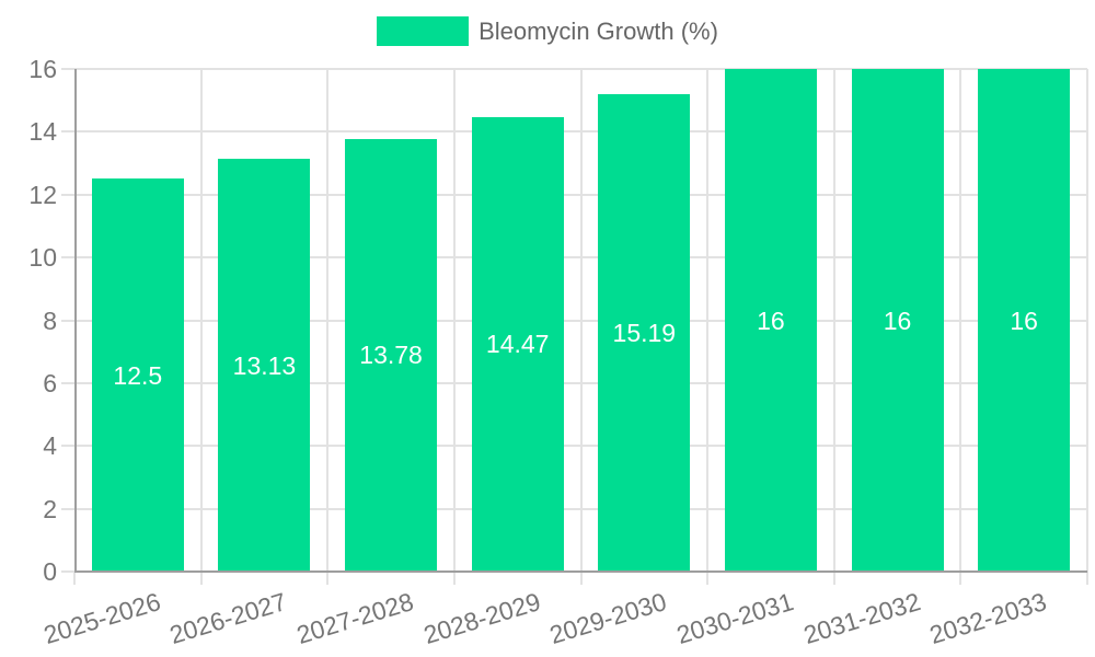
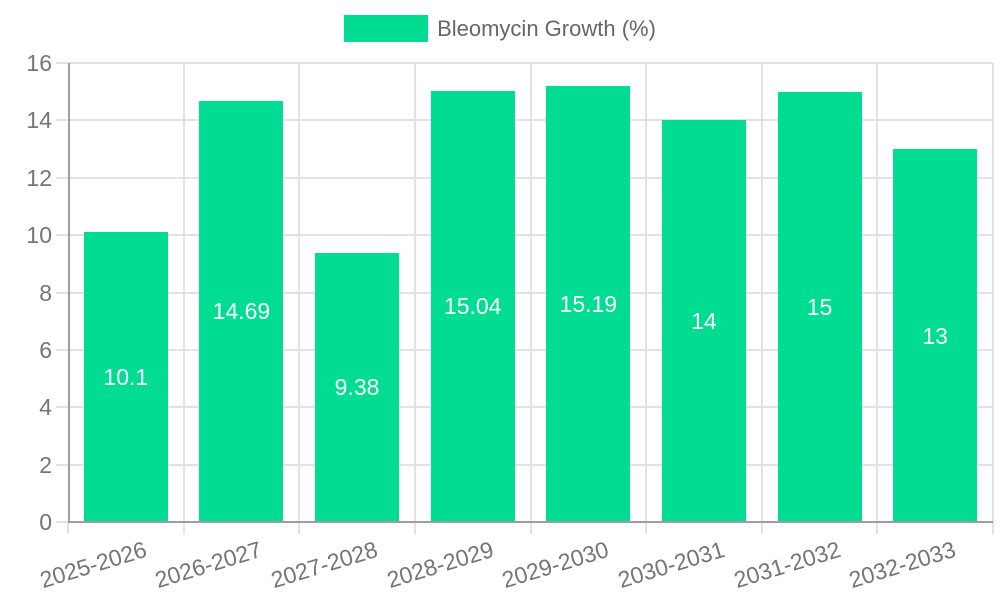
2025-2026: 12.5 -> 10.1
2026-2027: 13.13 -> 14.69
2027-2028: 13.78 -> 9.38
2028-2029: 14.47 -> 15.04
2030-2031: 16 -> 14
2031-2032: 16 -> 15
2032-2033: 16 -> 13
